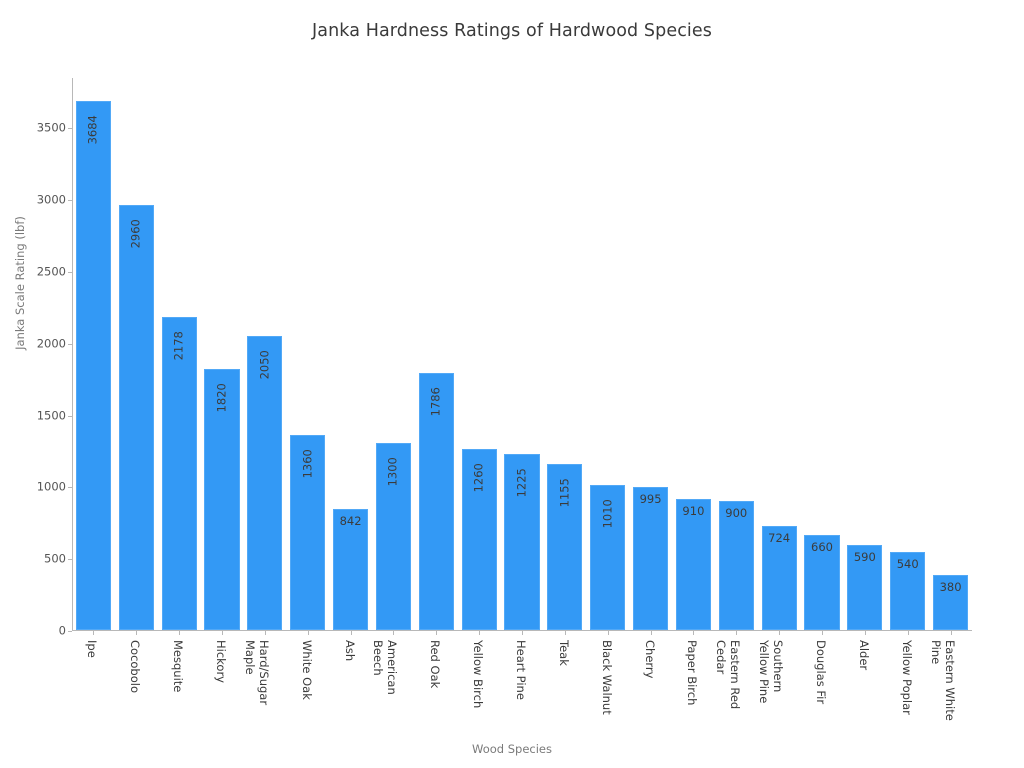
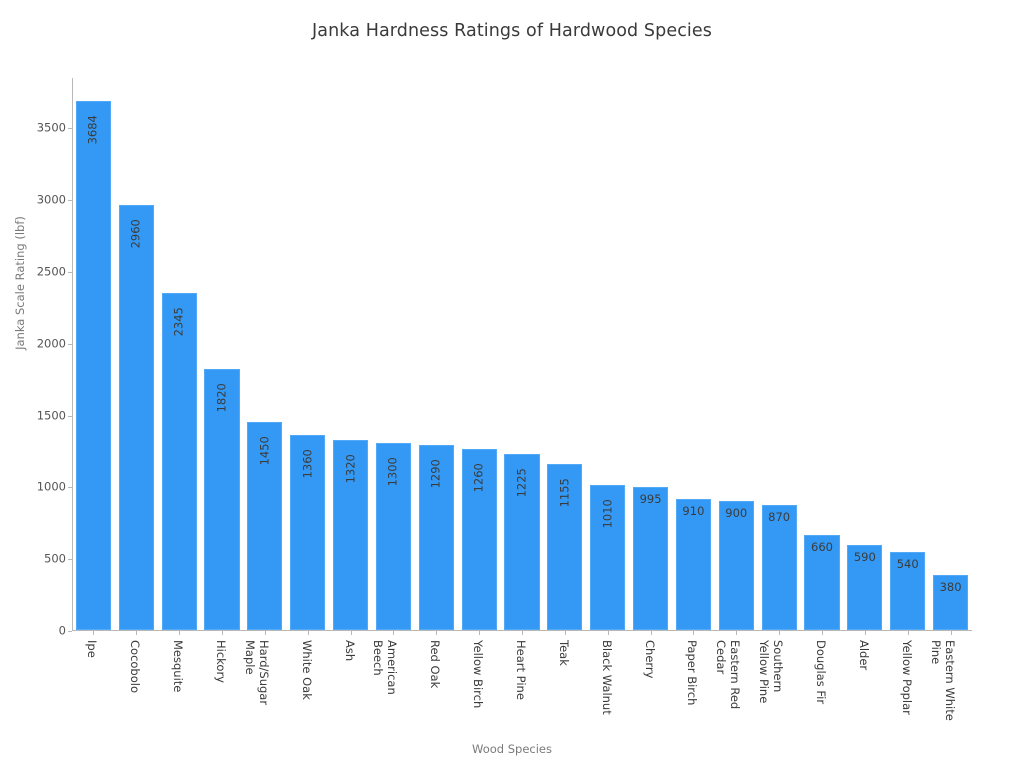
Mesquite: 2178 -> 2345
Hard/Sugar Maple: 2050 -> 1450
Ash: 842 -> 1320
Red Oak: 1786 -> 1290
Southern Yellow Pine: 724 -> 870
